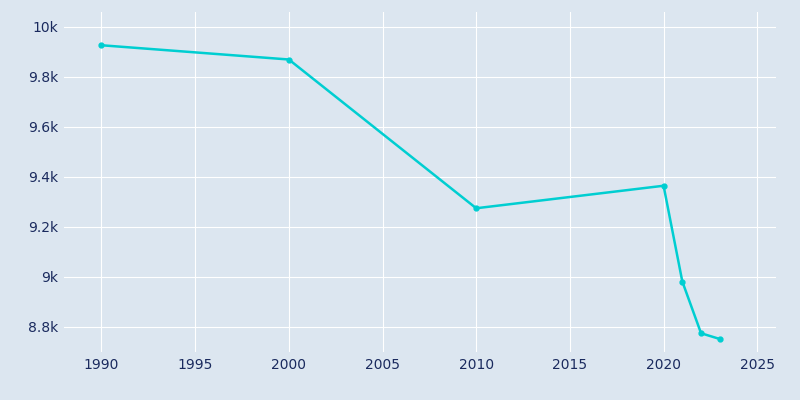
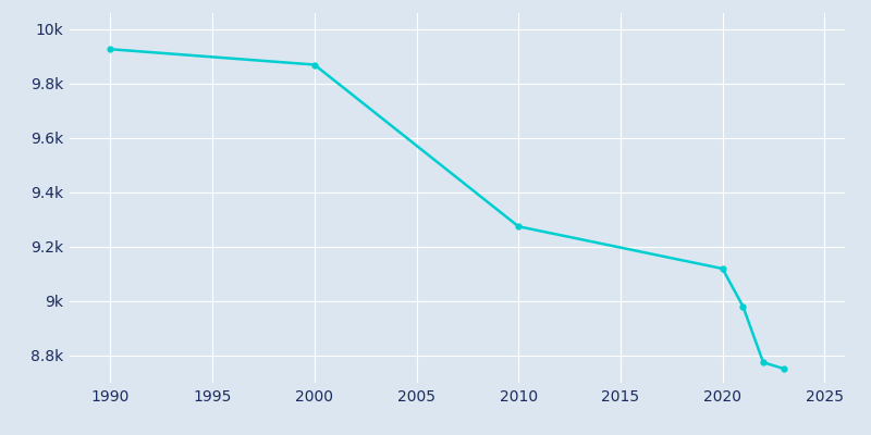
2020: 9.365k -> 9.120k
